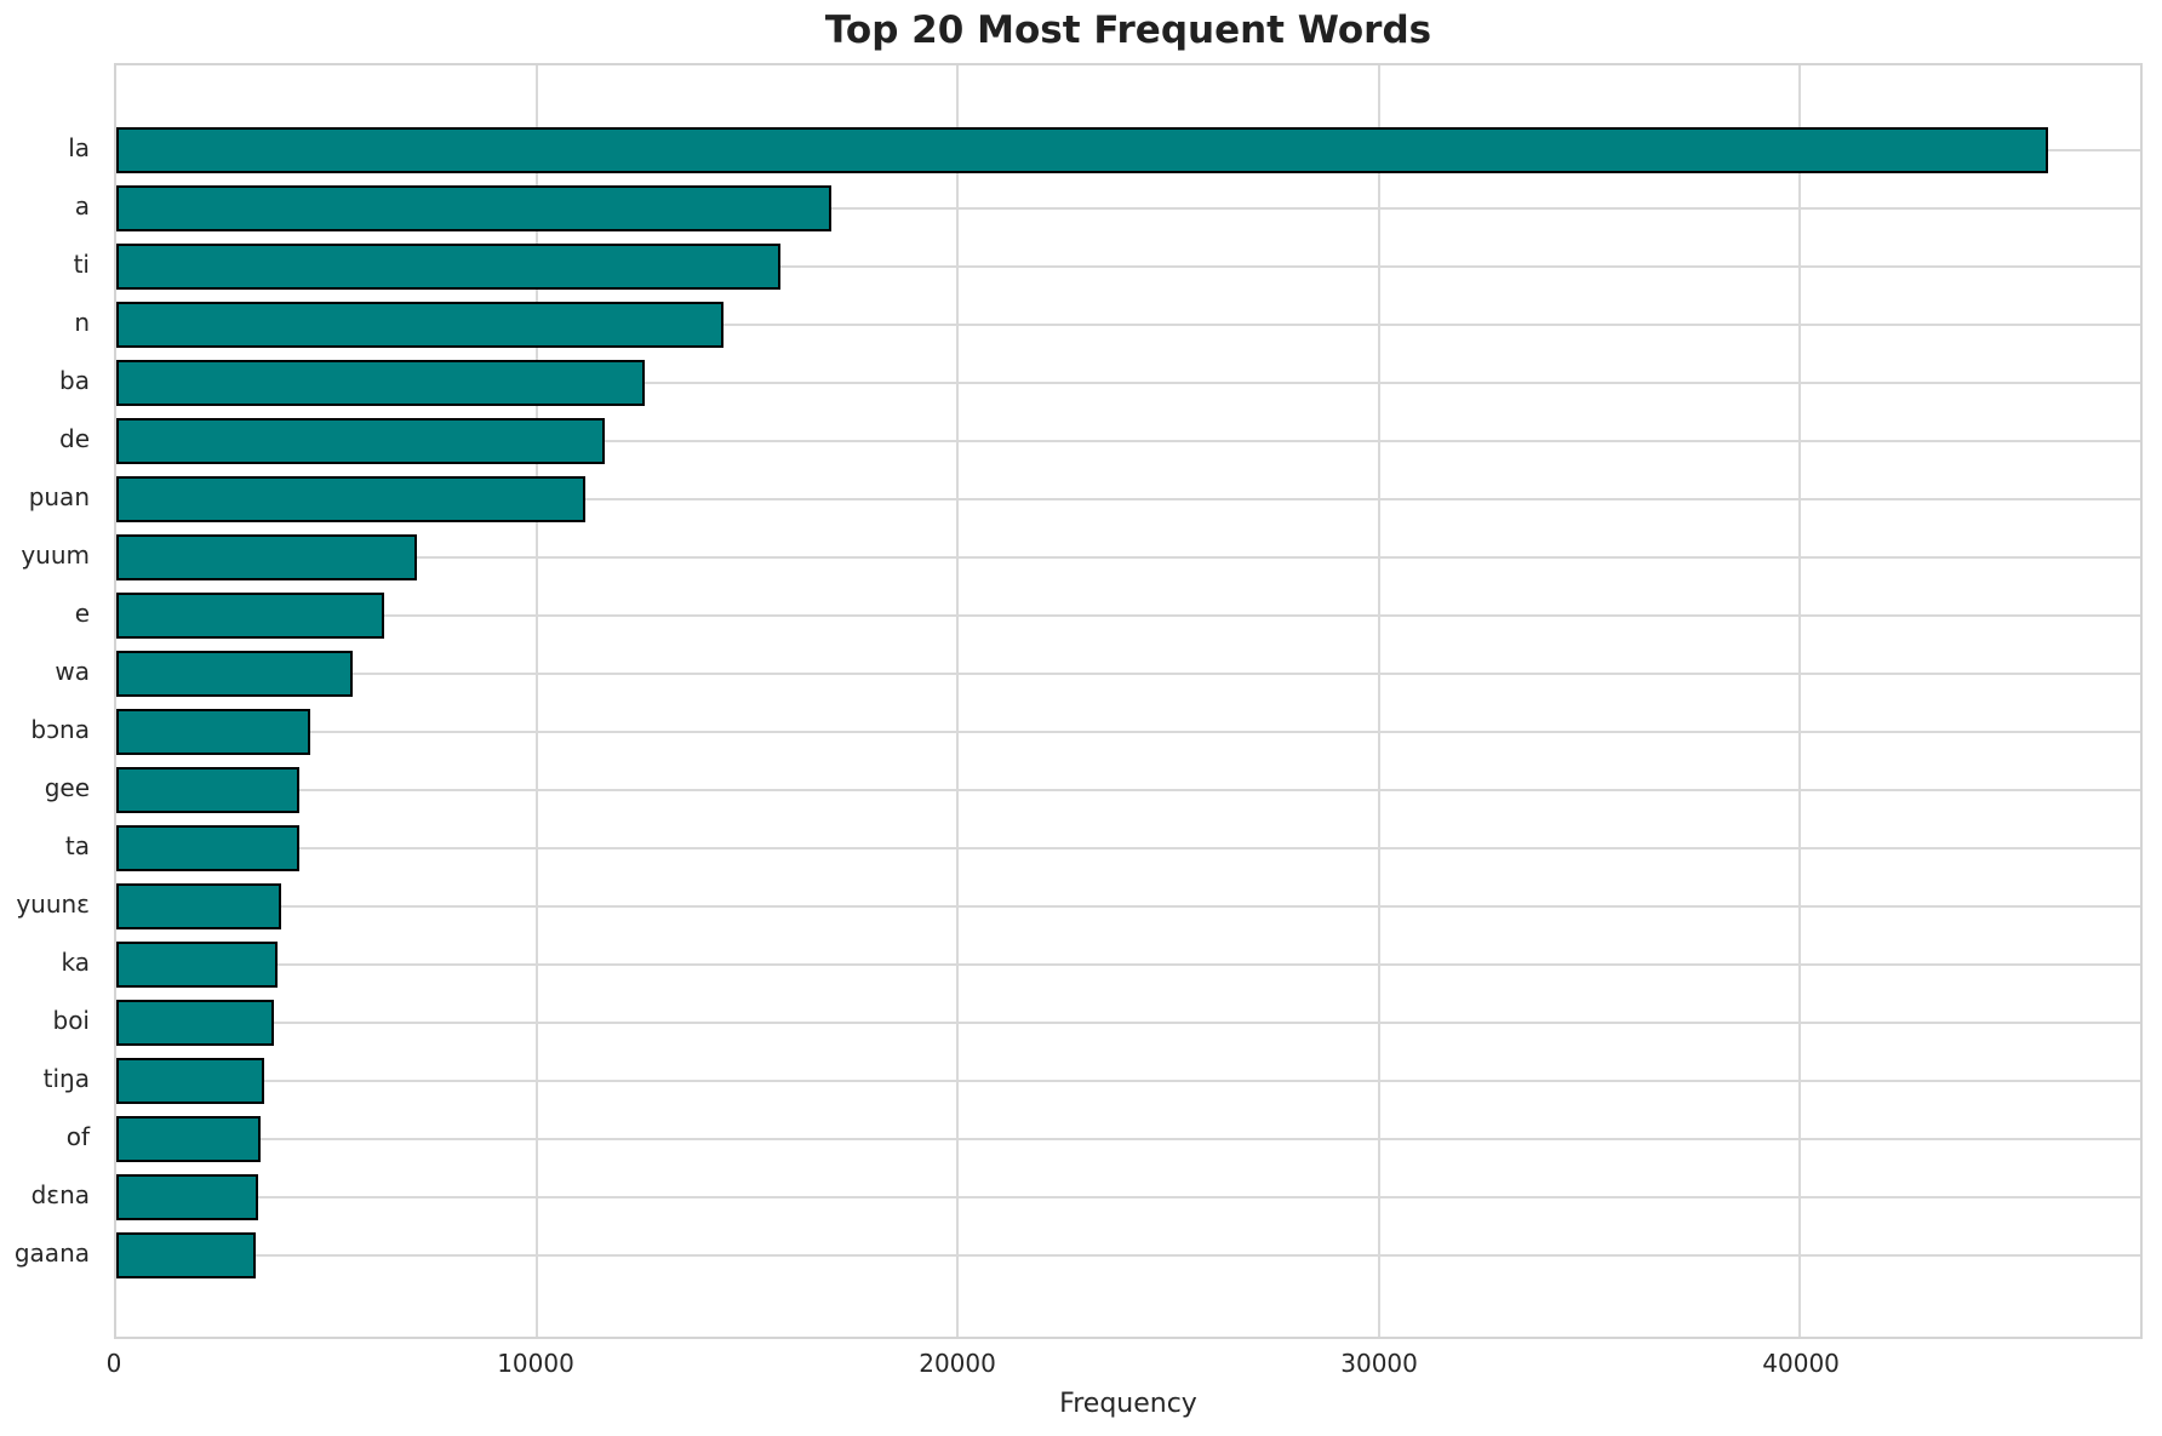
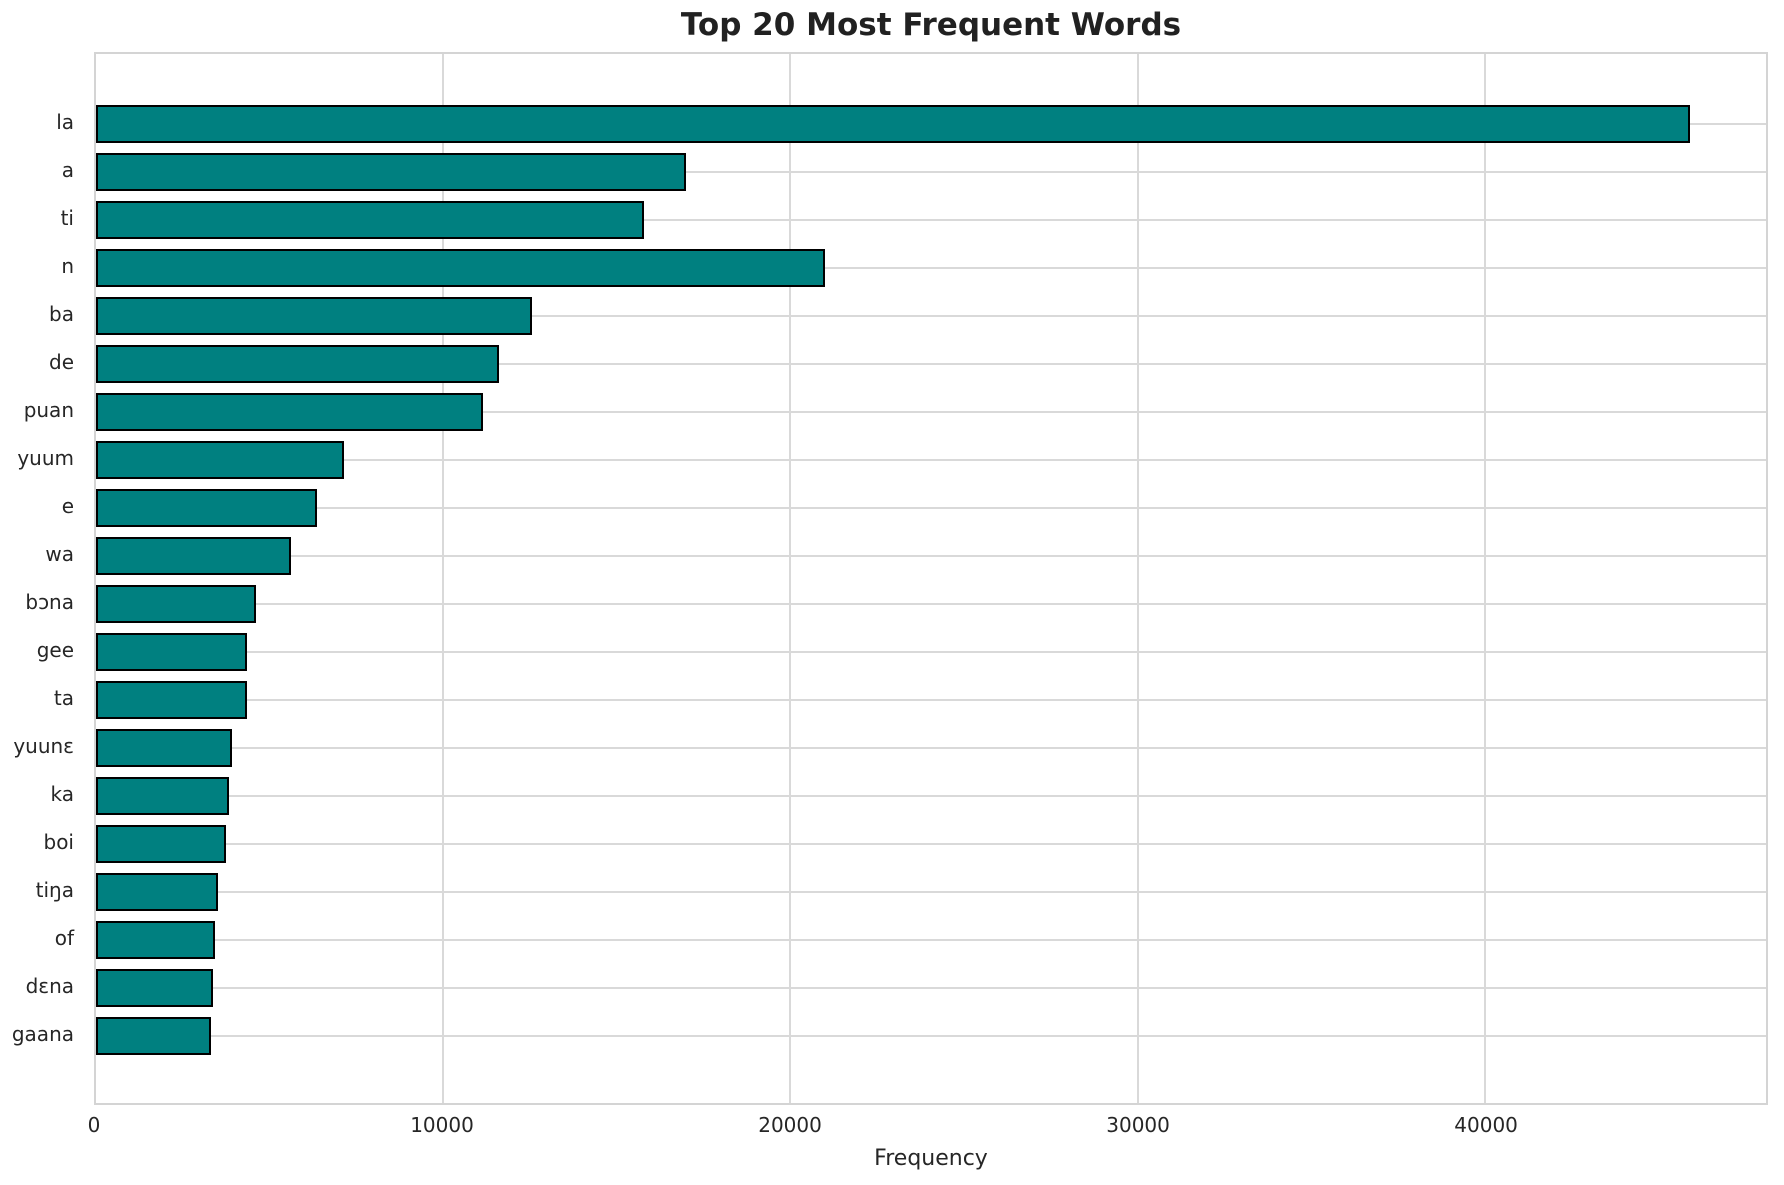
n: 14400 -> 21000
